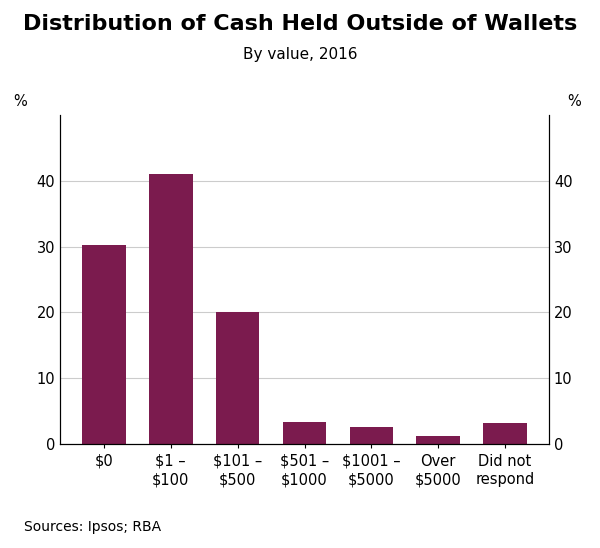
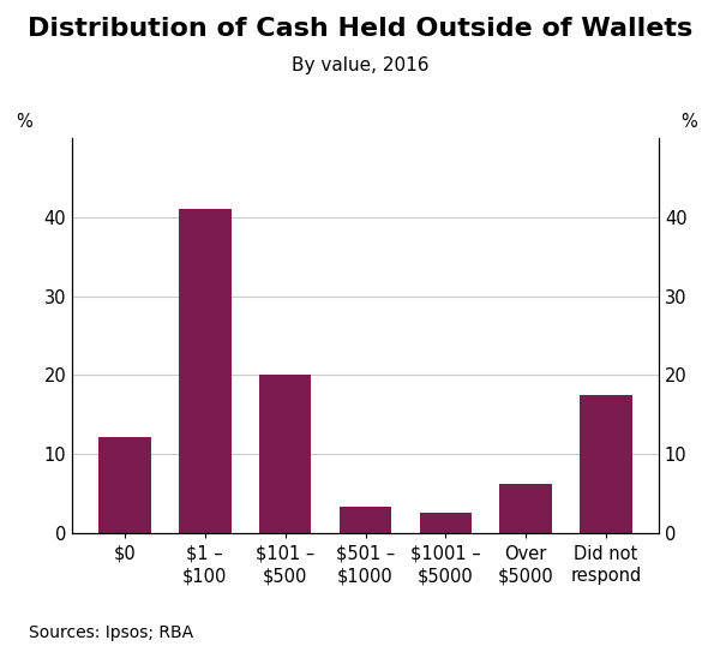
$0: 30.3 -> 12.2
Over $5000: 1.2 -> 6.2
Did not respond: 3.2 -> 17.4
